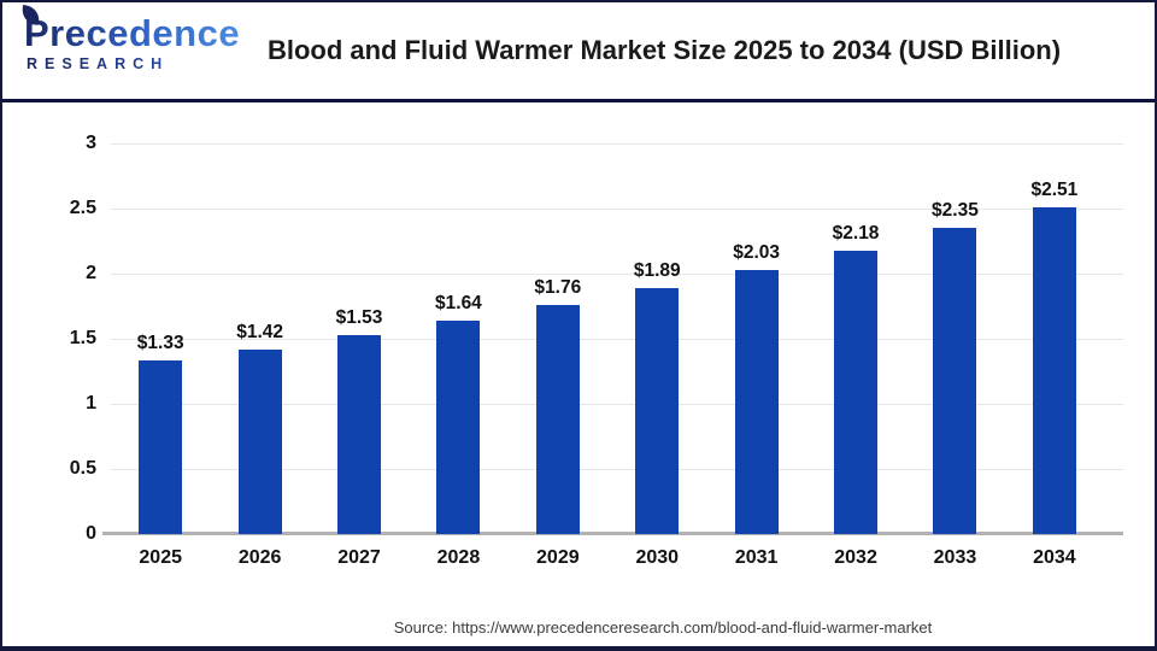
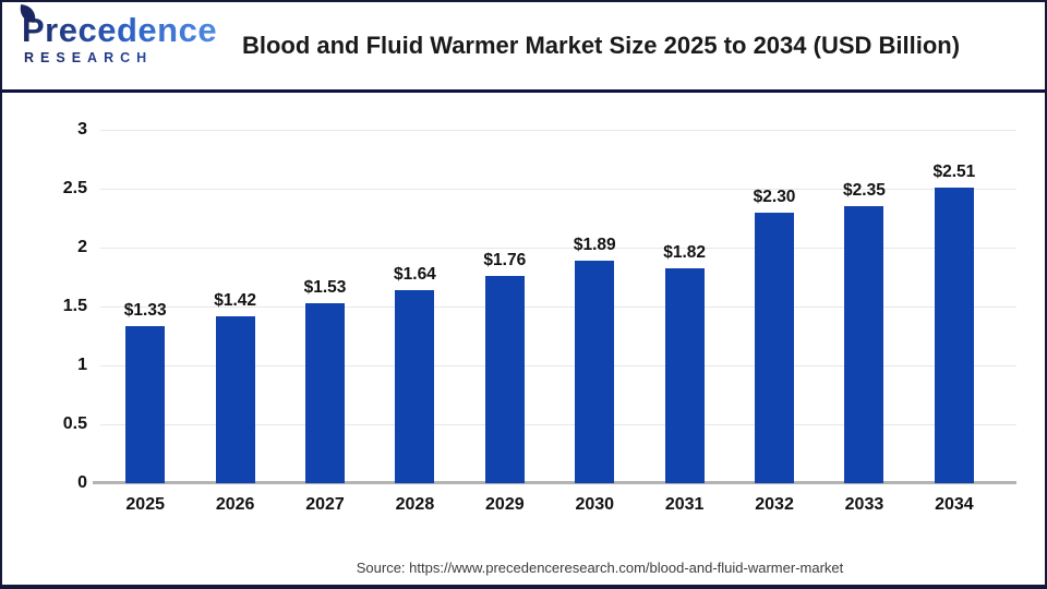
2031: $2.03 -> $1.82
2032: $2.18 -> $2.30
